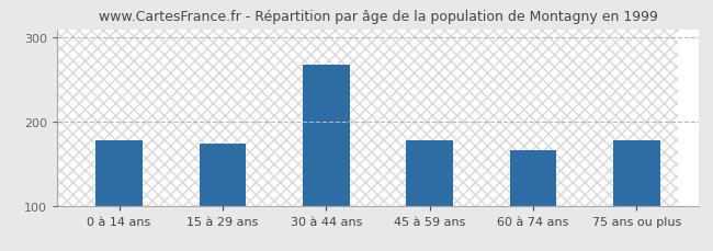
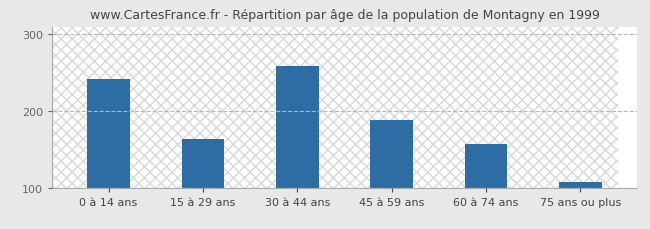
0 à 14 ans: 178 -> 242
15 à 29 ans: 174 -> 163
30 à 44 ans: 268 -> 258
45 à 59 ans: 178 -> 188
60 à 74 ans: 166 -> 157
75 ans ou plus: 178 -> 107
